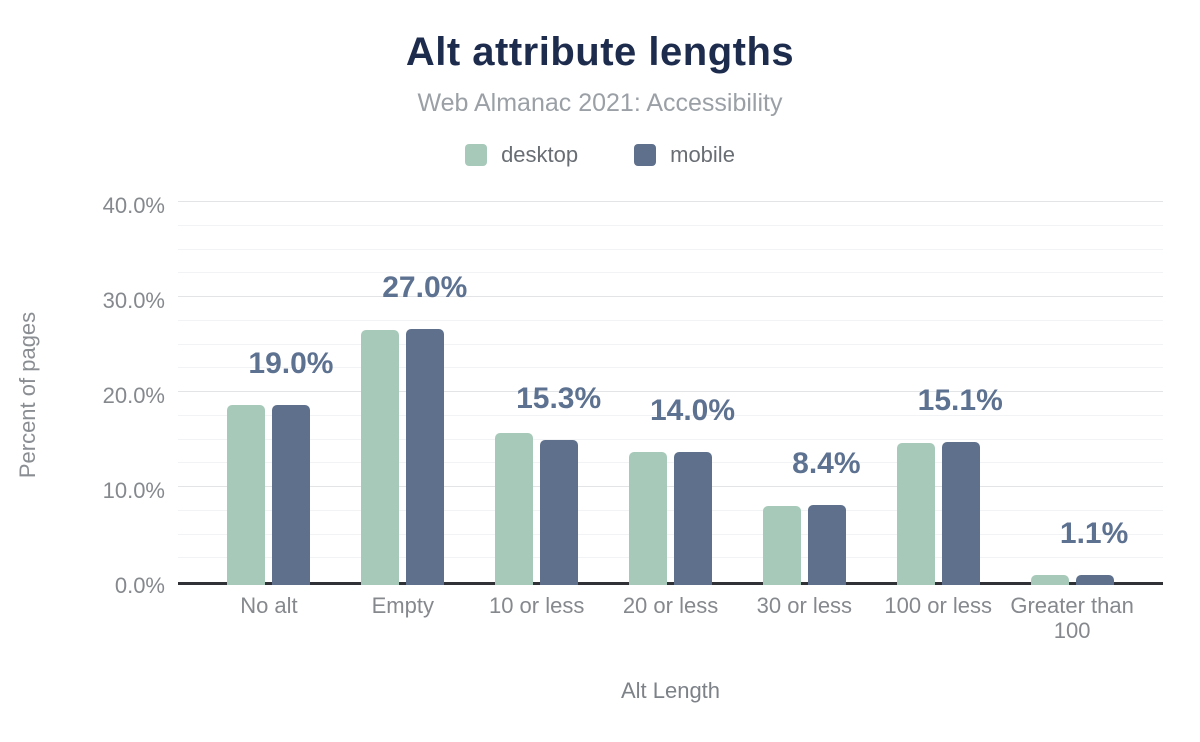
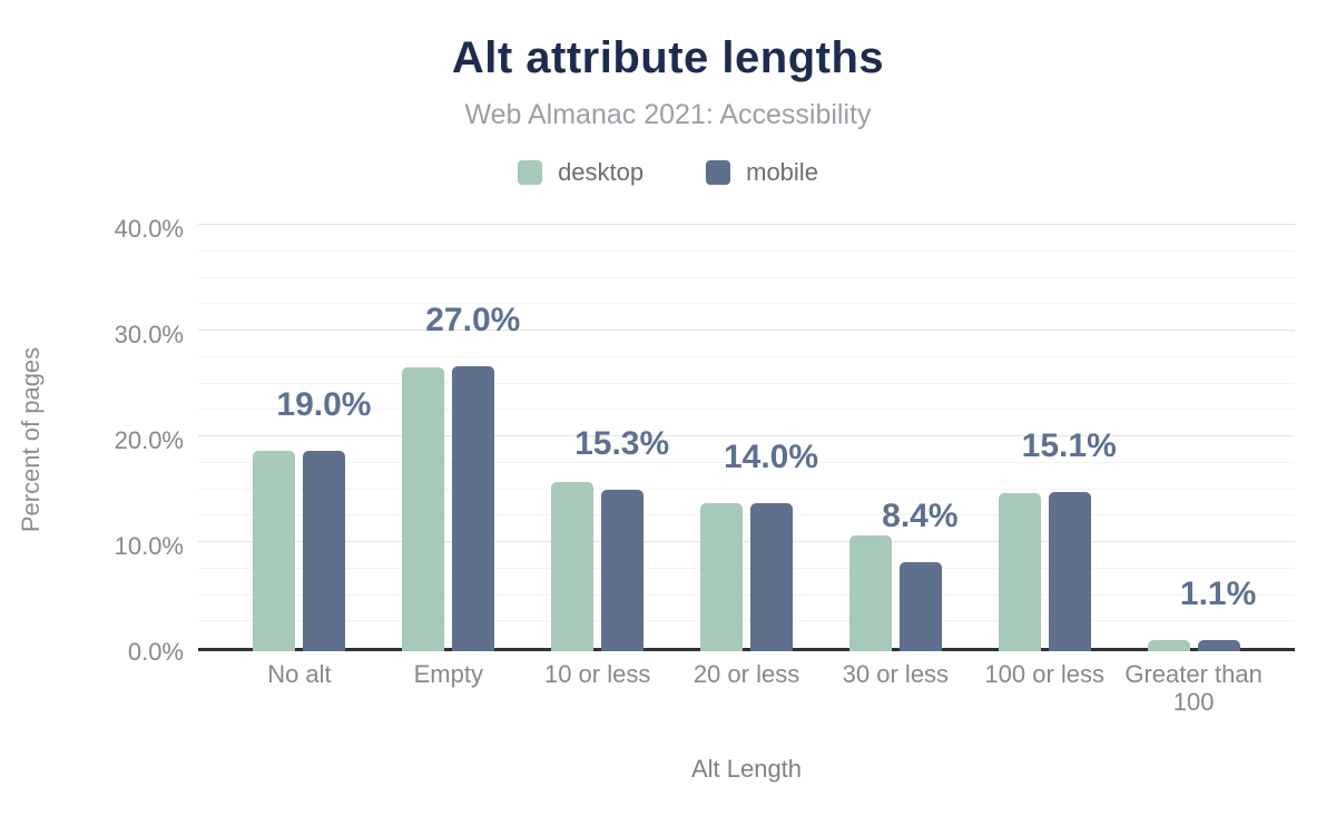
desktop/30 or less: 8% -> 11%
